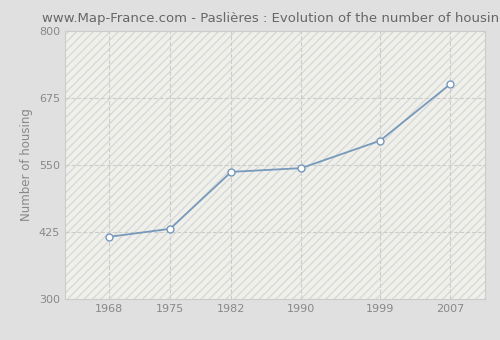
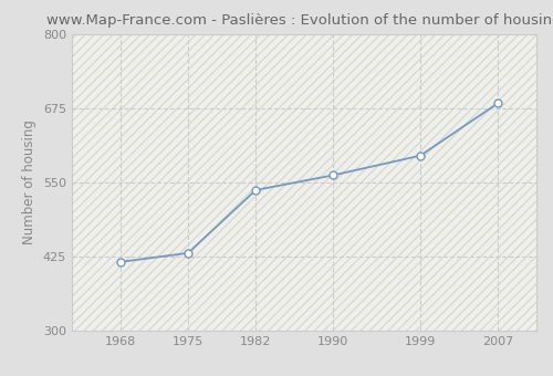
1990: 544 -> 562
2007: 700 -> 683
